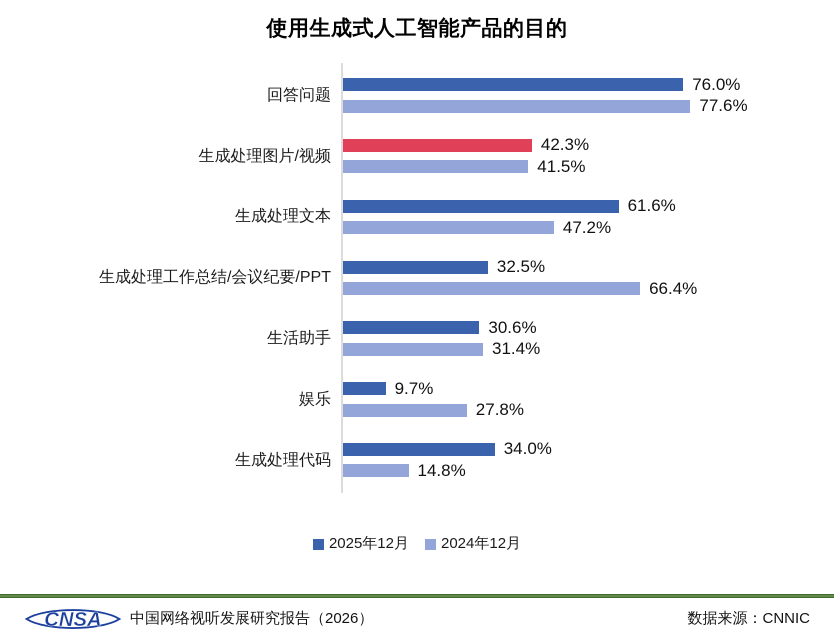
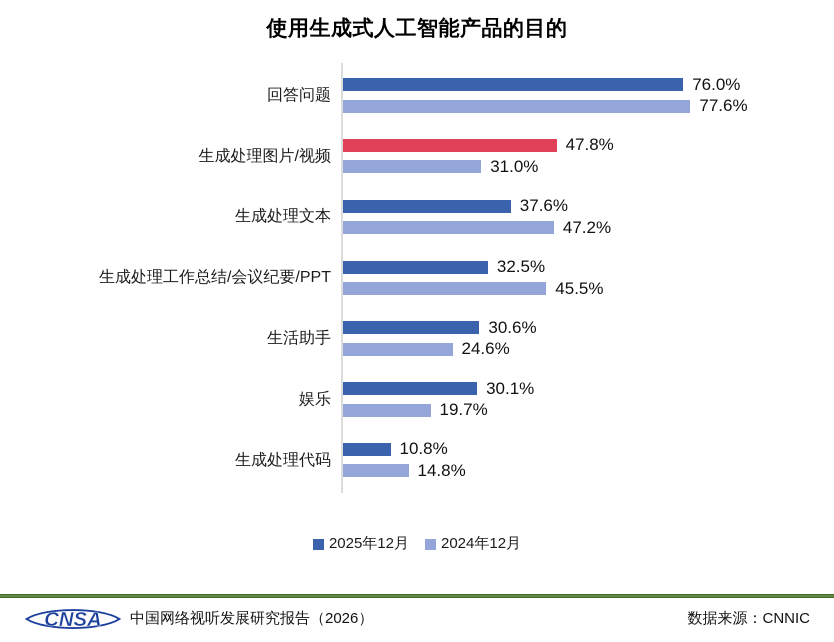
2025年12月/生成处理图片/视频: 42.3% -> 47.8%
2024年12月/生成处理图片/视频: 41.5% -> 31.0%
2025年12月/生成处理文本: 61.6% -> 37.6%
2024年12月/生成处理工作总结/会议纪要/PPT: 66.4% -> 45.5%
2024年12月/生活助手: 31.4% -> 24.6%
2025年12月/娱乐: 9.7% -> 30.1%
2024年12月/娱乐: 27.8% -> 19.7%
2025年12月/生成处理代码: 34.0% -> 10.8%
